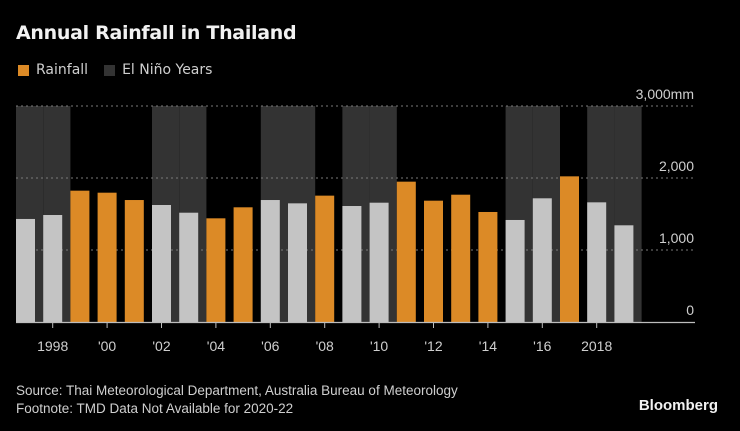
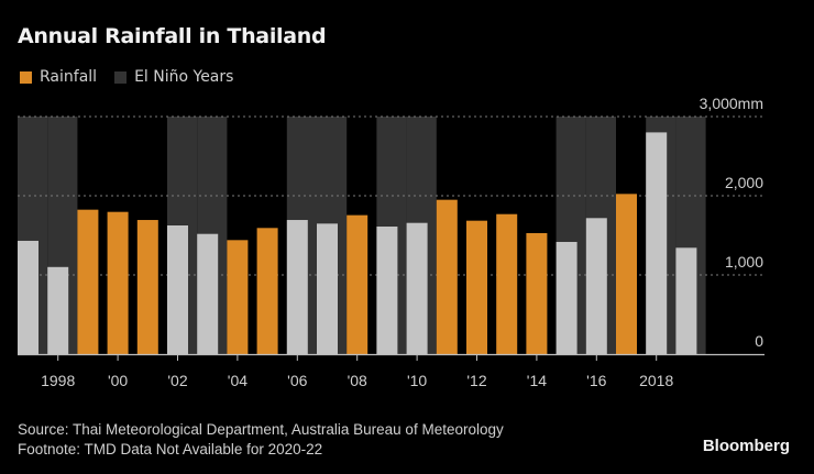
1998: 1500 -> 1100
2018: 1700 -> 2800
